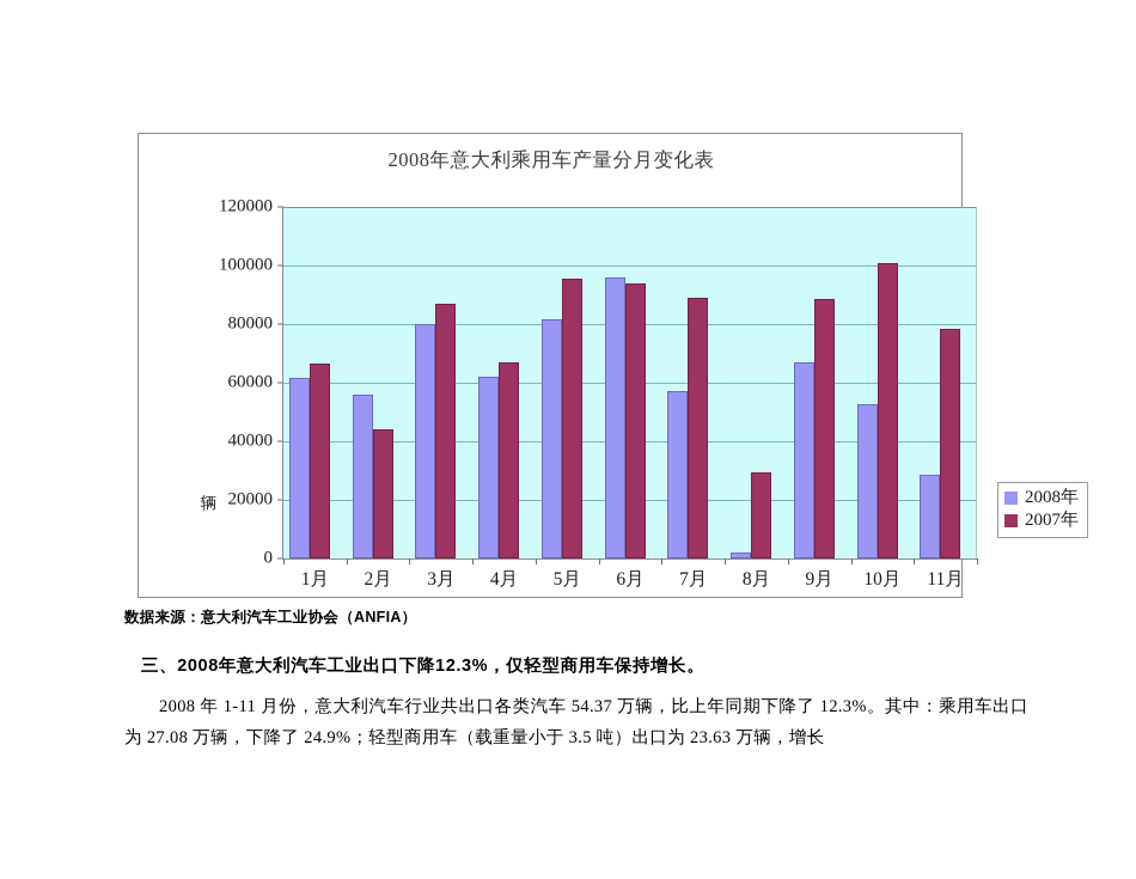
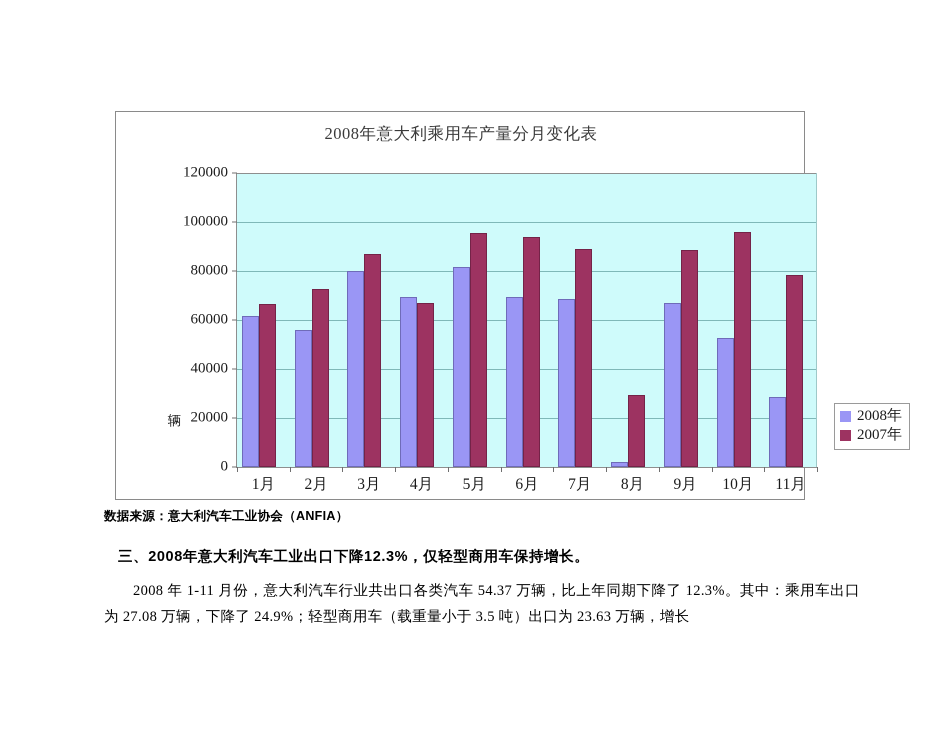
2007年/2月: 44000 -> 72000
2008年/4月: 62000 -> 70000
2008年/6月: 96000 -> 70000
2008年/7月: 57000 -> 68000
2007年/10月: 101000 -> 96000
